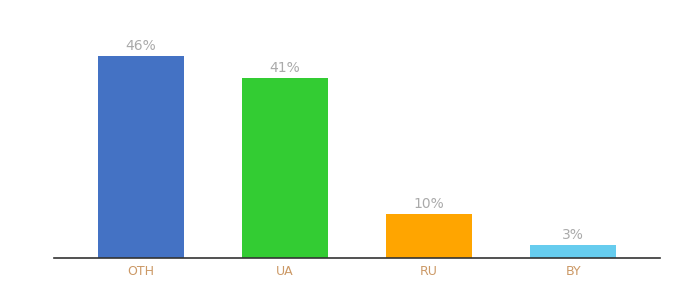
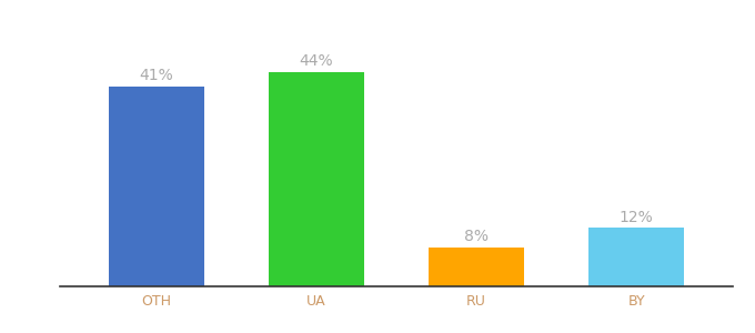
OTH: 46% -> 41%
UA: 41% -> 44%
RU: 10% -> 8%
BY: 3% -> 12%
